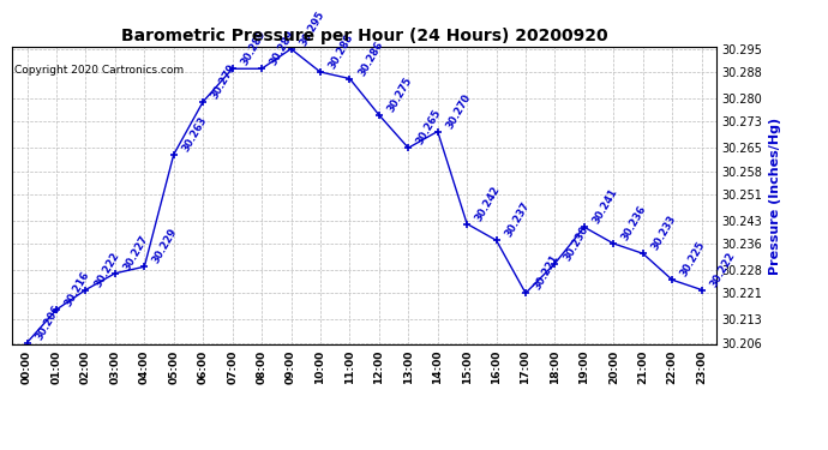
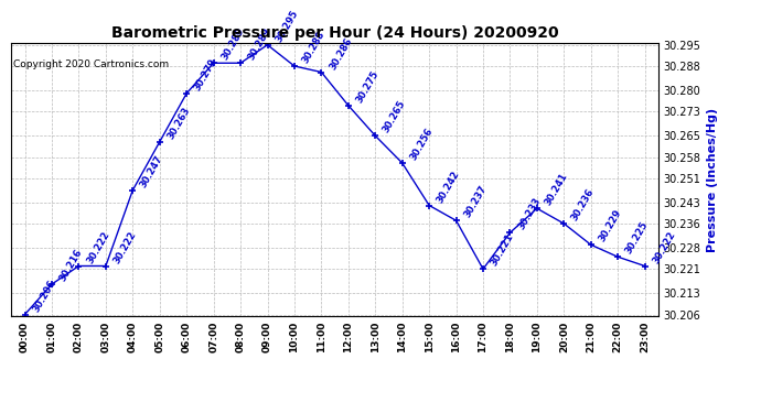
03:00: 30.227 -> 30.222
04:00: 30.229 -> 30.247
14:00: 30.270 -> 30.256
18:00: 30.230 -> 30.233
21:00: 30.233 -> 30.229
